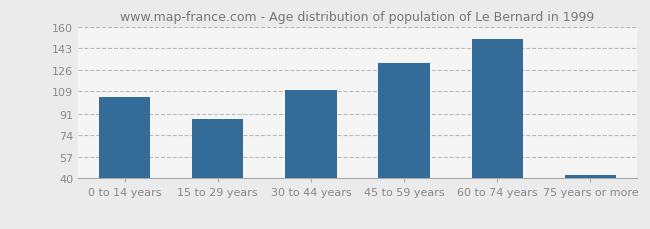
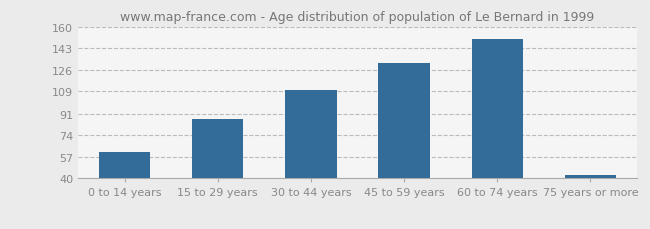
0 to 14 years: 104 -> 61
